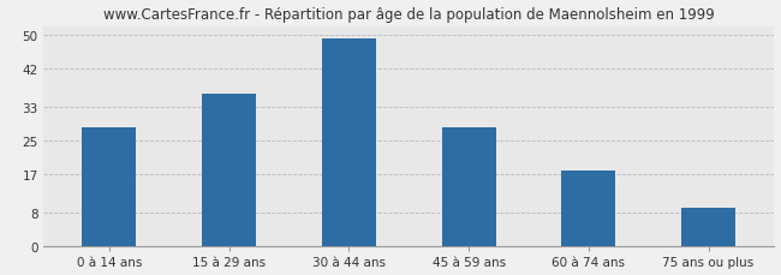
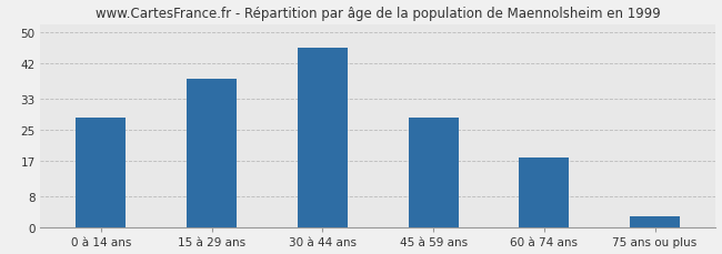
15 à 29 ans: 36 -> 38
30 à 44 ans: 49 -> 46
75 ans ou plus: 9 -> 3
